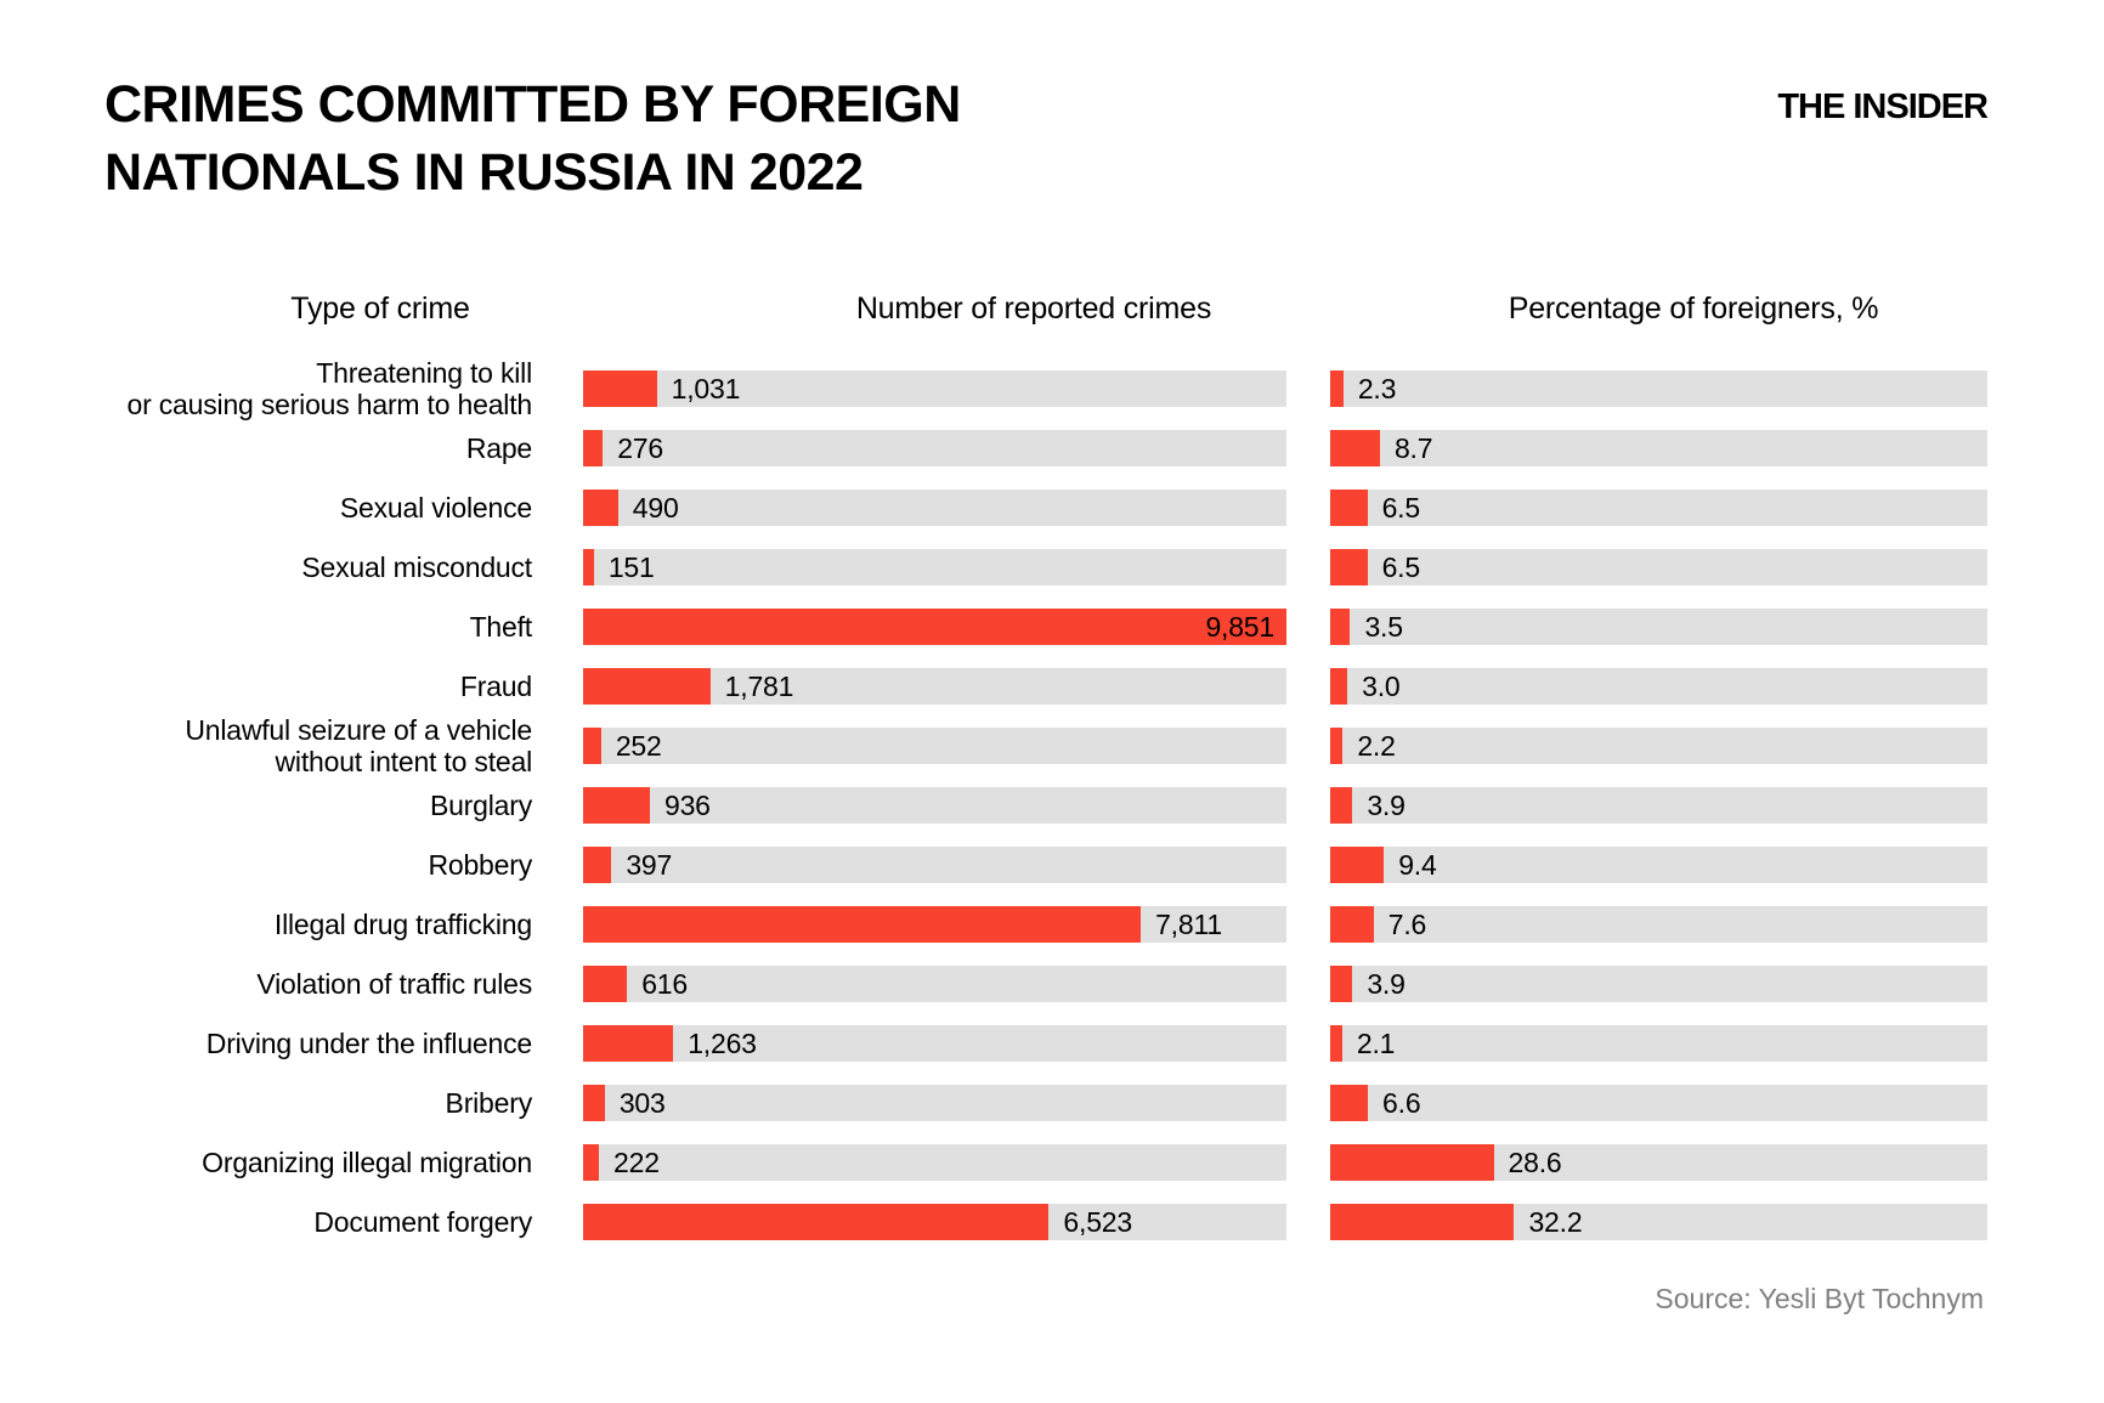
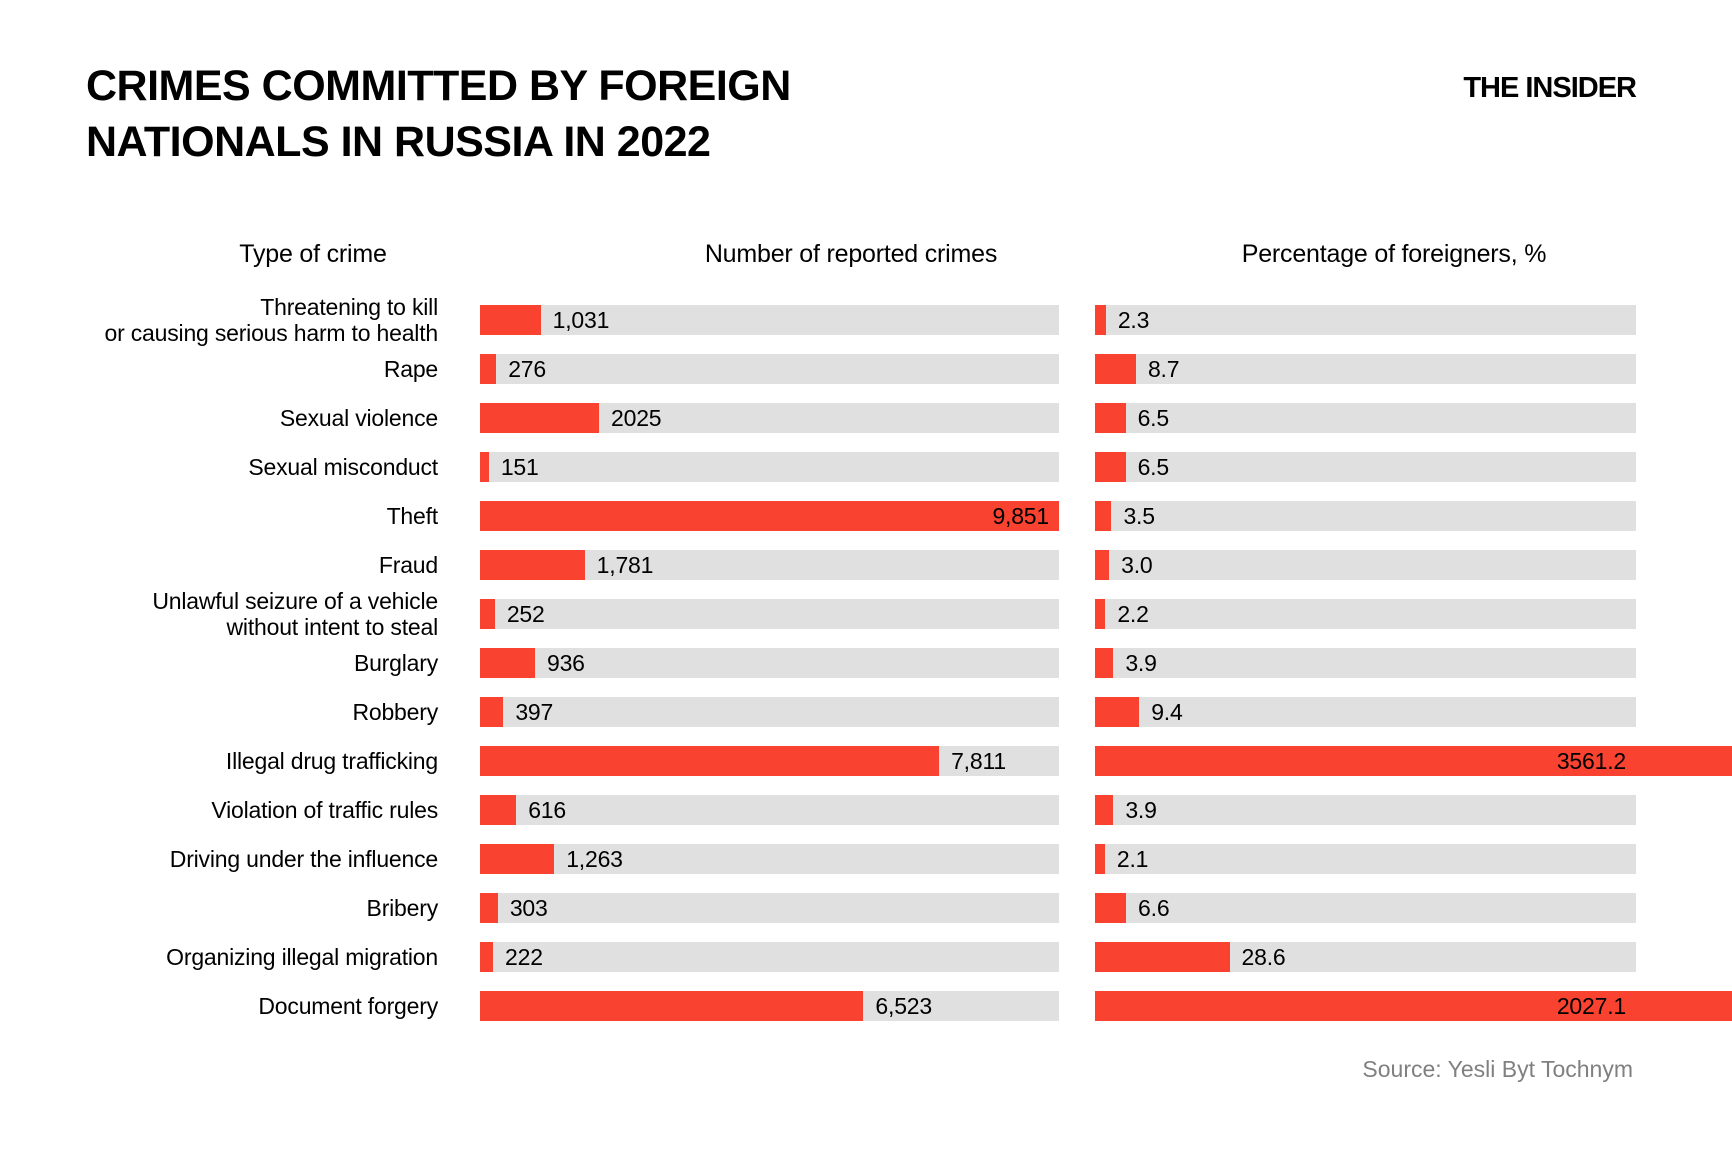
Number of reported crimes/Sexual violence: 490 -> 2025
Percentage of foreigners, %/Illegal drug trafficking: 7.6 -> 3561.2
Percentage of foreigners, %/Document forgery: 32.2 -> 2027.1
